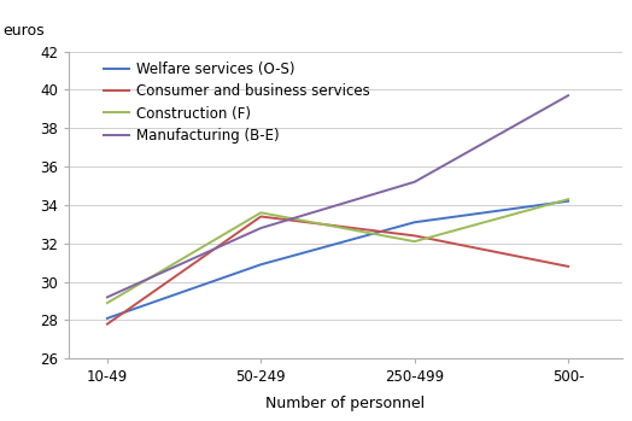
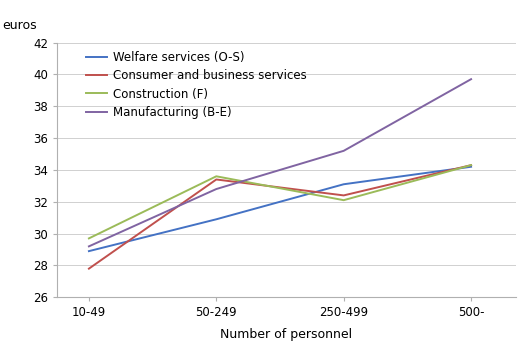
Welfare services (O-S)/10-49: 28.1 -> 28.9
Construction (F)/10-49: 28.9 -> 29.7
Consumer and business services/500-: 30.8 -> 34.3
